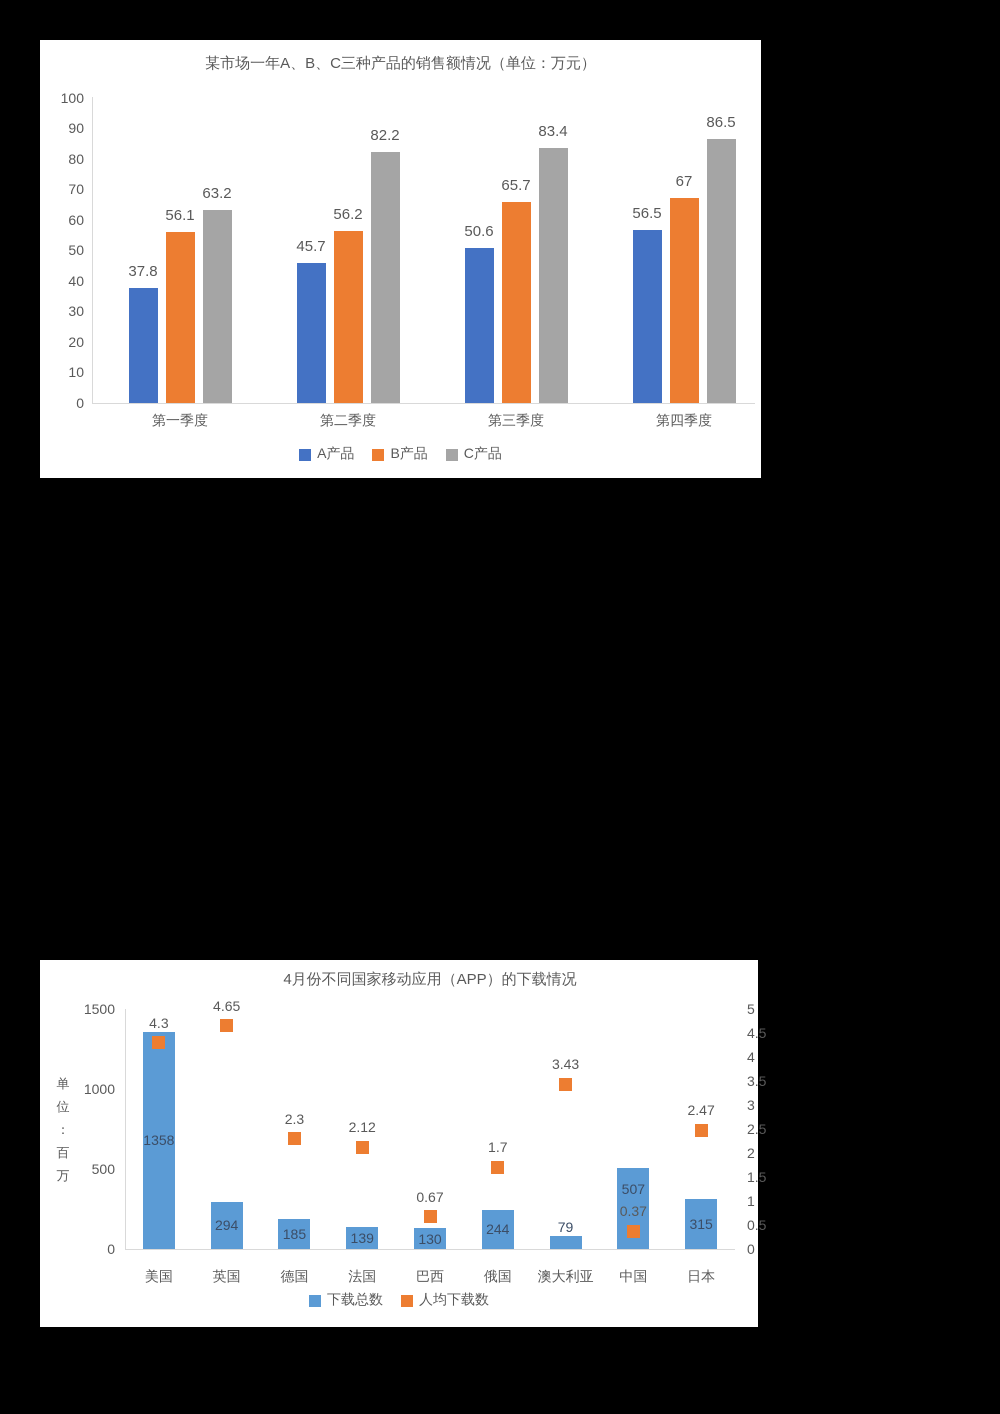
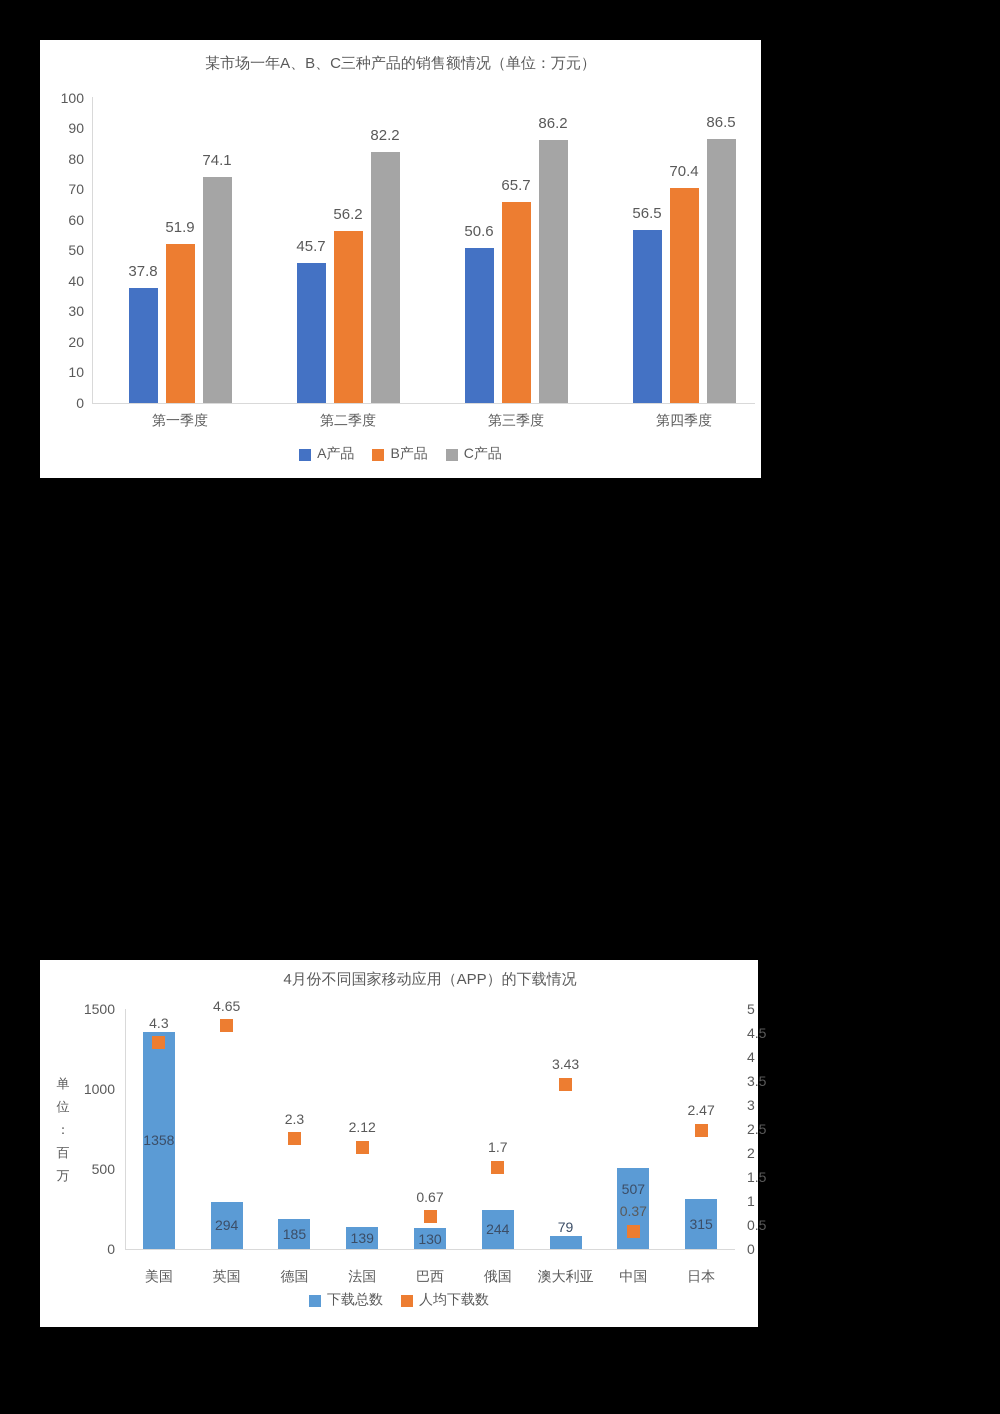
某市场一年A、B、C三种产品的销售额情况（单位：万元）/B产品/第一季度: 56.1 -> 51.9
某市场一年A、B、C三种产品的销售额情况（单位：万元）/C产品/第一季度: 63.2 -> 74.1
某市场一年A、B、C三种产品的销售额情况（单位：万元）/C产品/第三季度: 83.4 -> 86.2
某市场一年A、B、C三种产品的销售额情况（单位：万元）/B产品/第四季度: 67 -> 70.4
